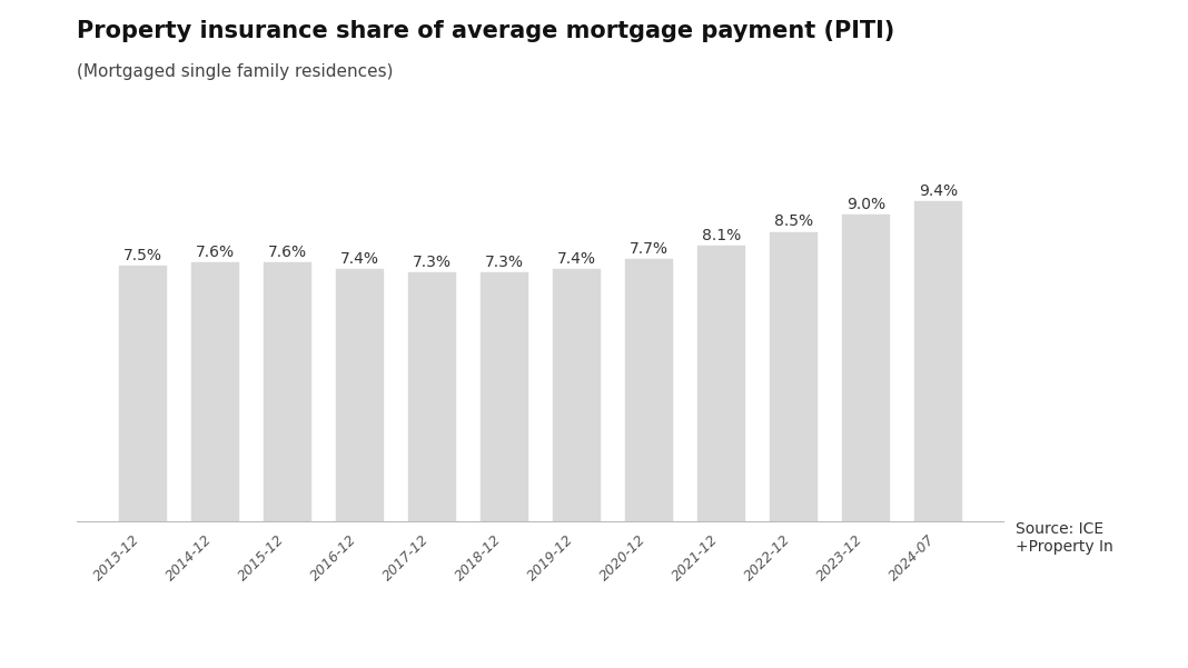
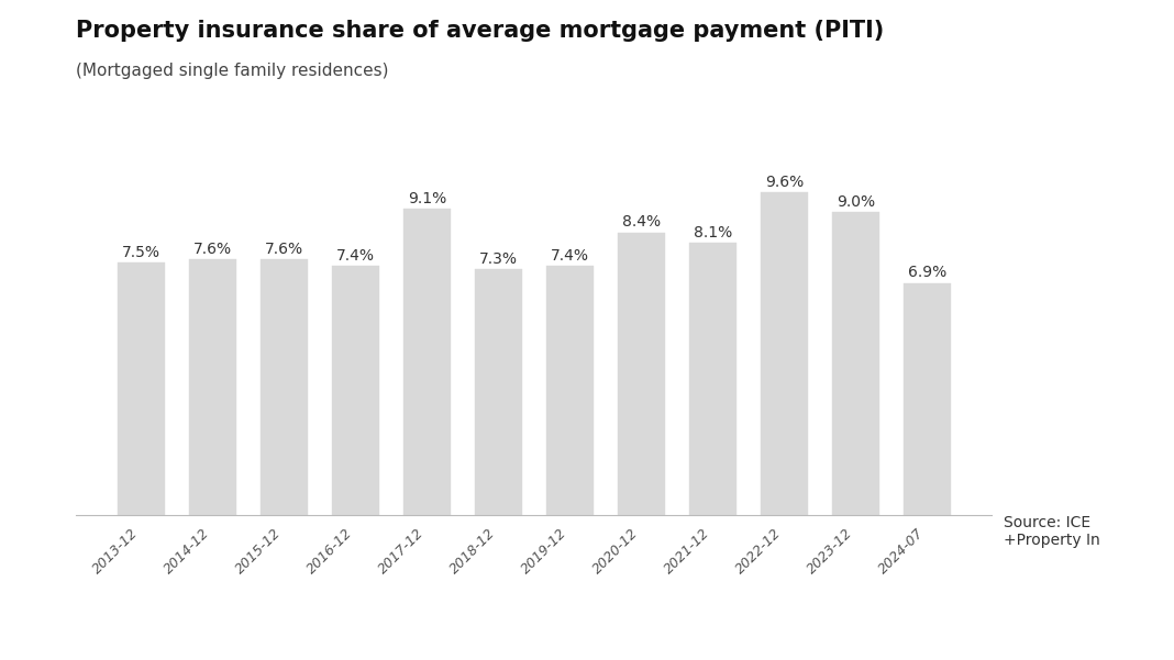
2017-12: 7.3% -> 9.1%
2020-12: 7.7% -> 8.4%
2022-12: 8.5% -> 9.6%
2024-07: 9.4% -> 6.9%
